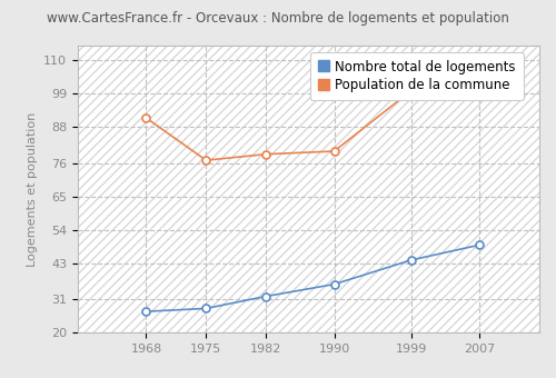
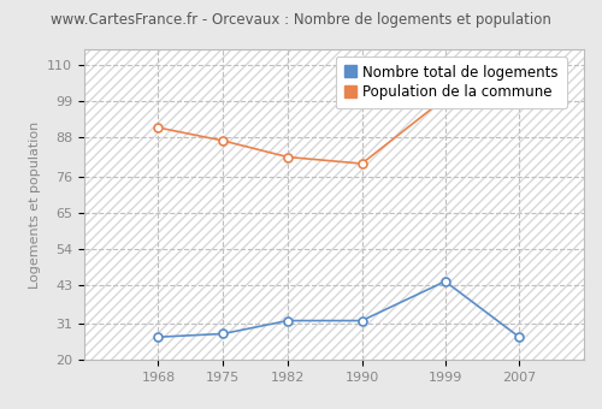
Population de la commune/1975: 77 -> 87
Population de la commune/1982: 79 -> 82
Nombre total de logements/1990: 36 -> 32
Nombre total de logements/2007: 49 -> 27
